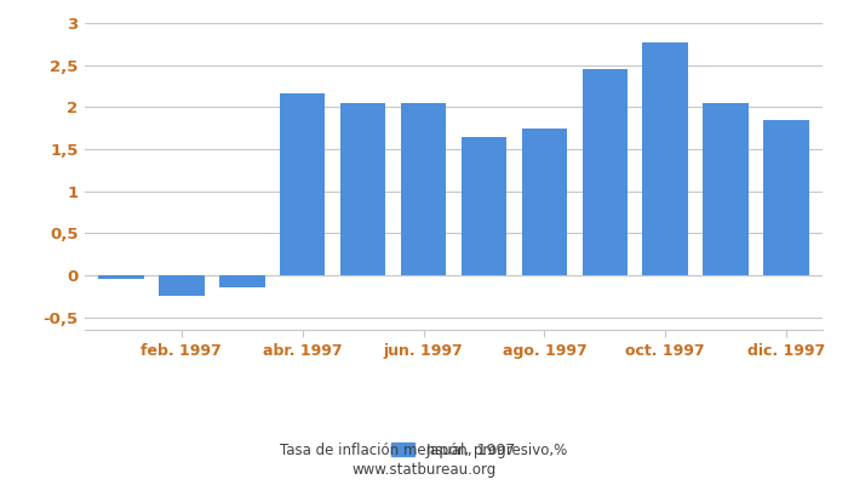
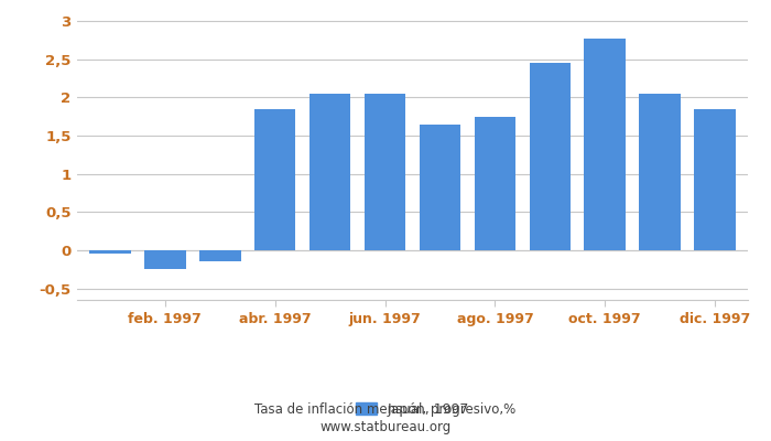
abr. 1997: 2,16 -> 1,85
